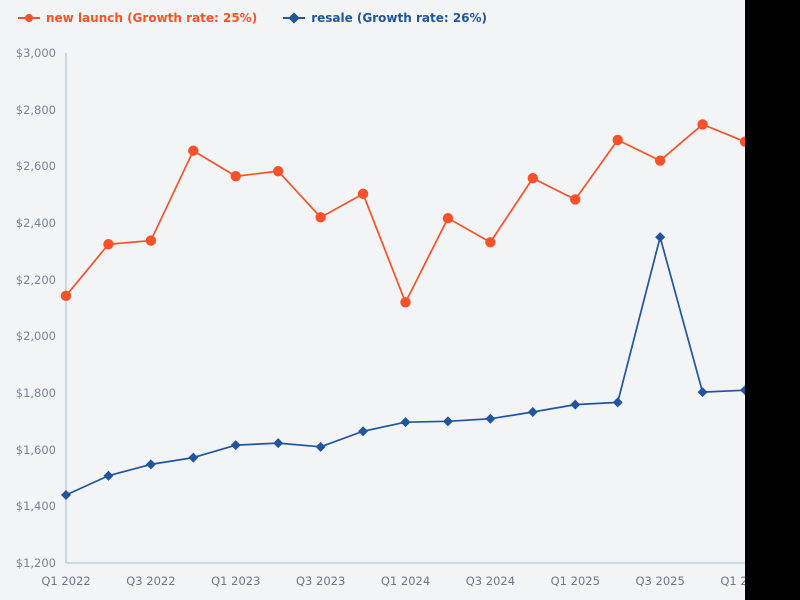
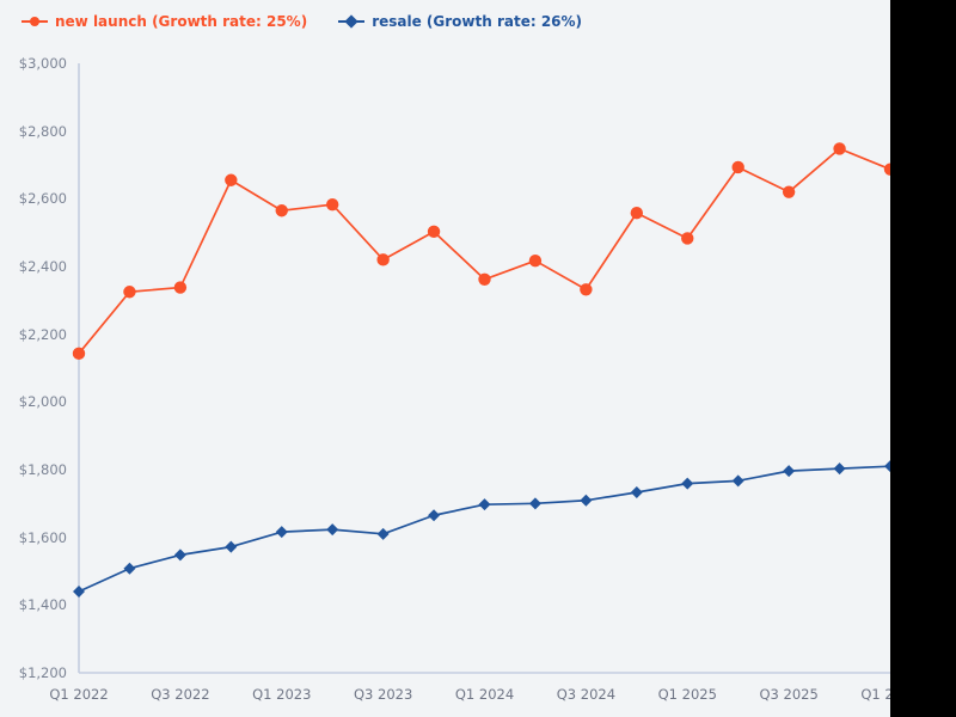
new launch (Growth rate: 25%)/Q1 2024: $2120 -> $2360
resale (Growth rate: 26%)/Q3 2025: $2350 -> $1800
